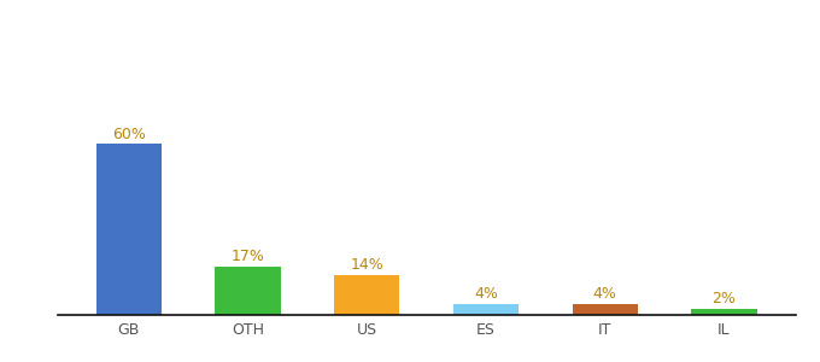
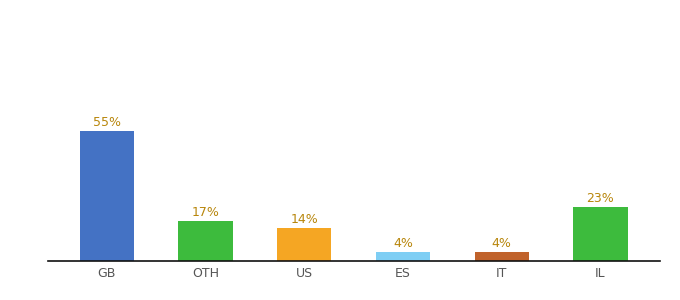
GB: 60% -> 55%
IL: 2% -> 23%
